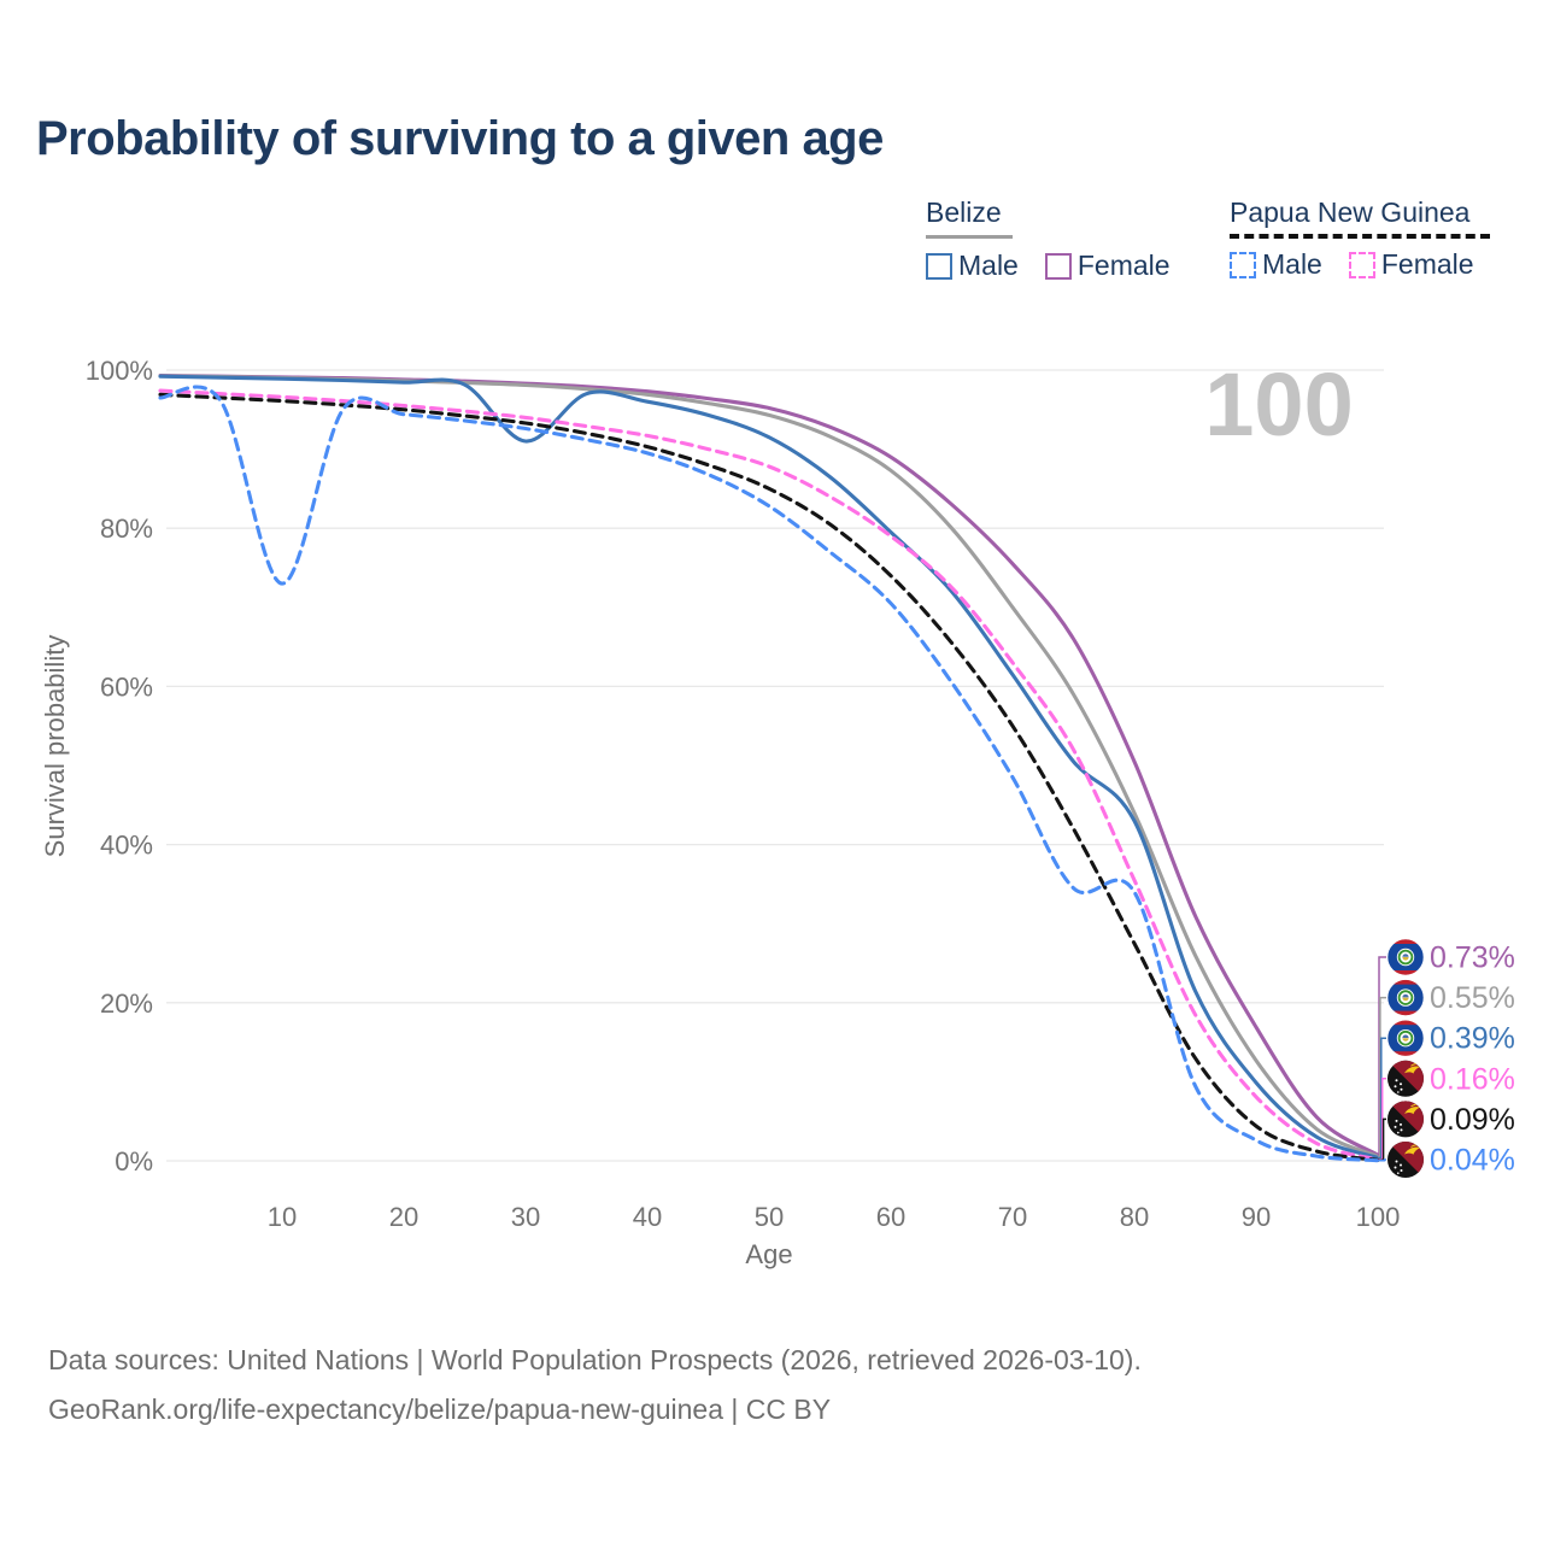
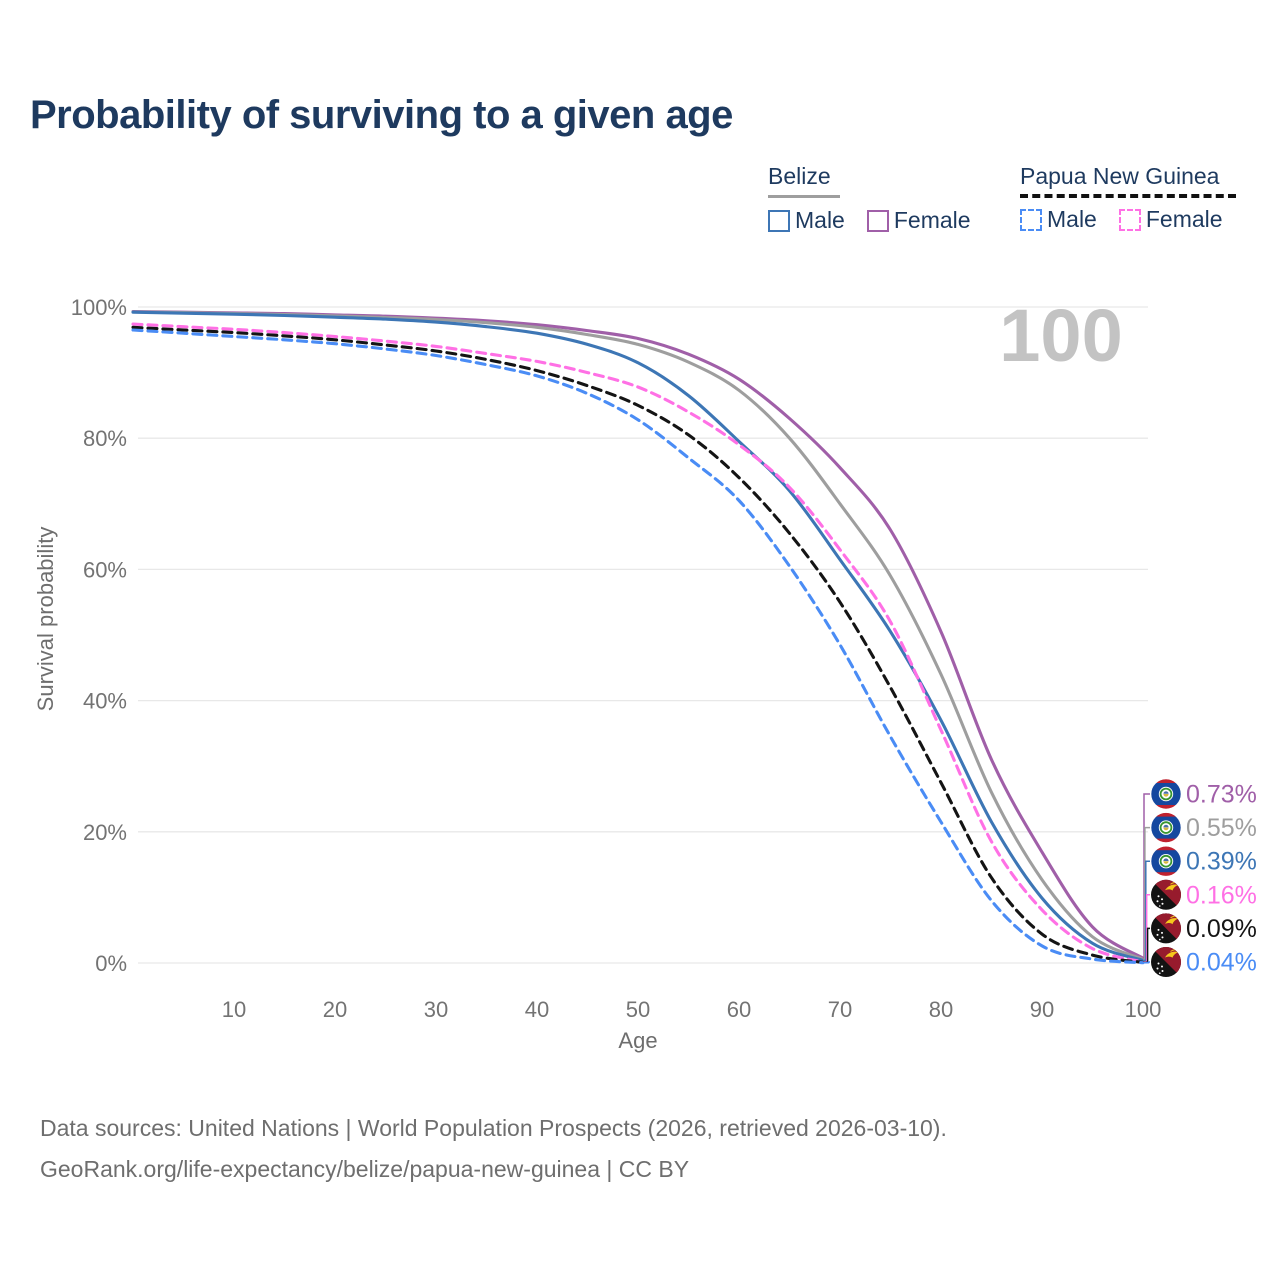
Papua New Guinea Male/10: 73% -> 96%
Belize Male/30: 91% -> 98%
Belize Male/80: 43% -> 37%
Papua New Guinea Male/80: 34% -> 22%
